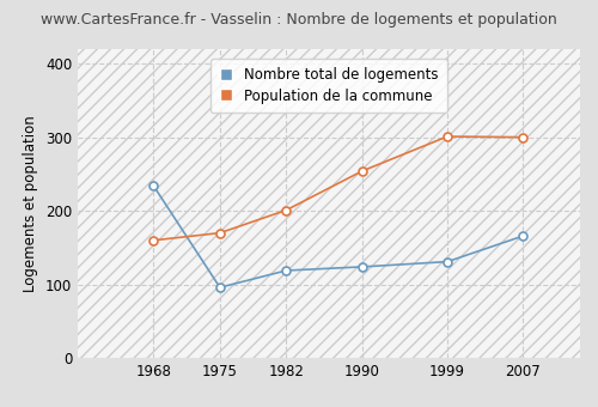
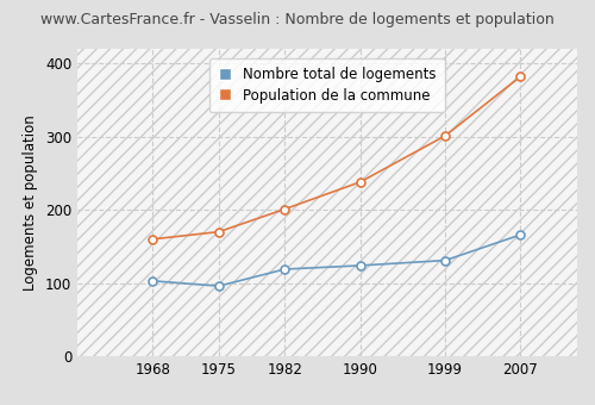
Nombre total de logements/1968: 234 -> 103
Population de la commune/1990: 254 -> 238
Population de la commune/2007: 300 -> 382
